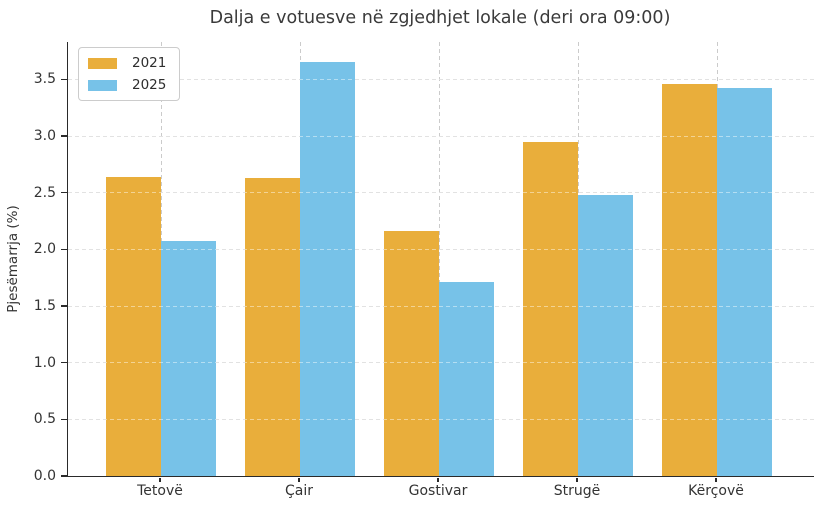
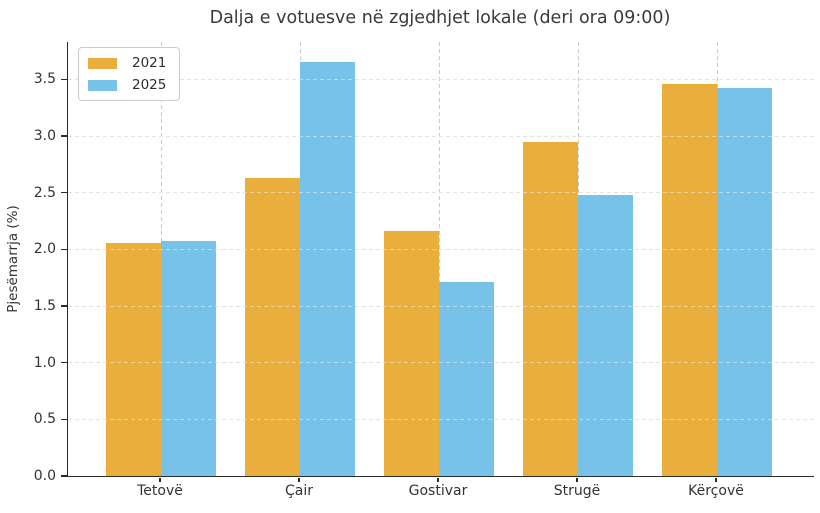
2021/Tetovë: 2.64 -> 2.06
